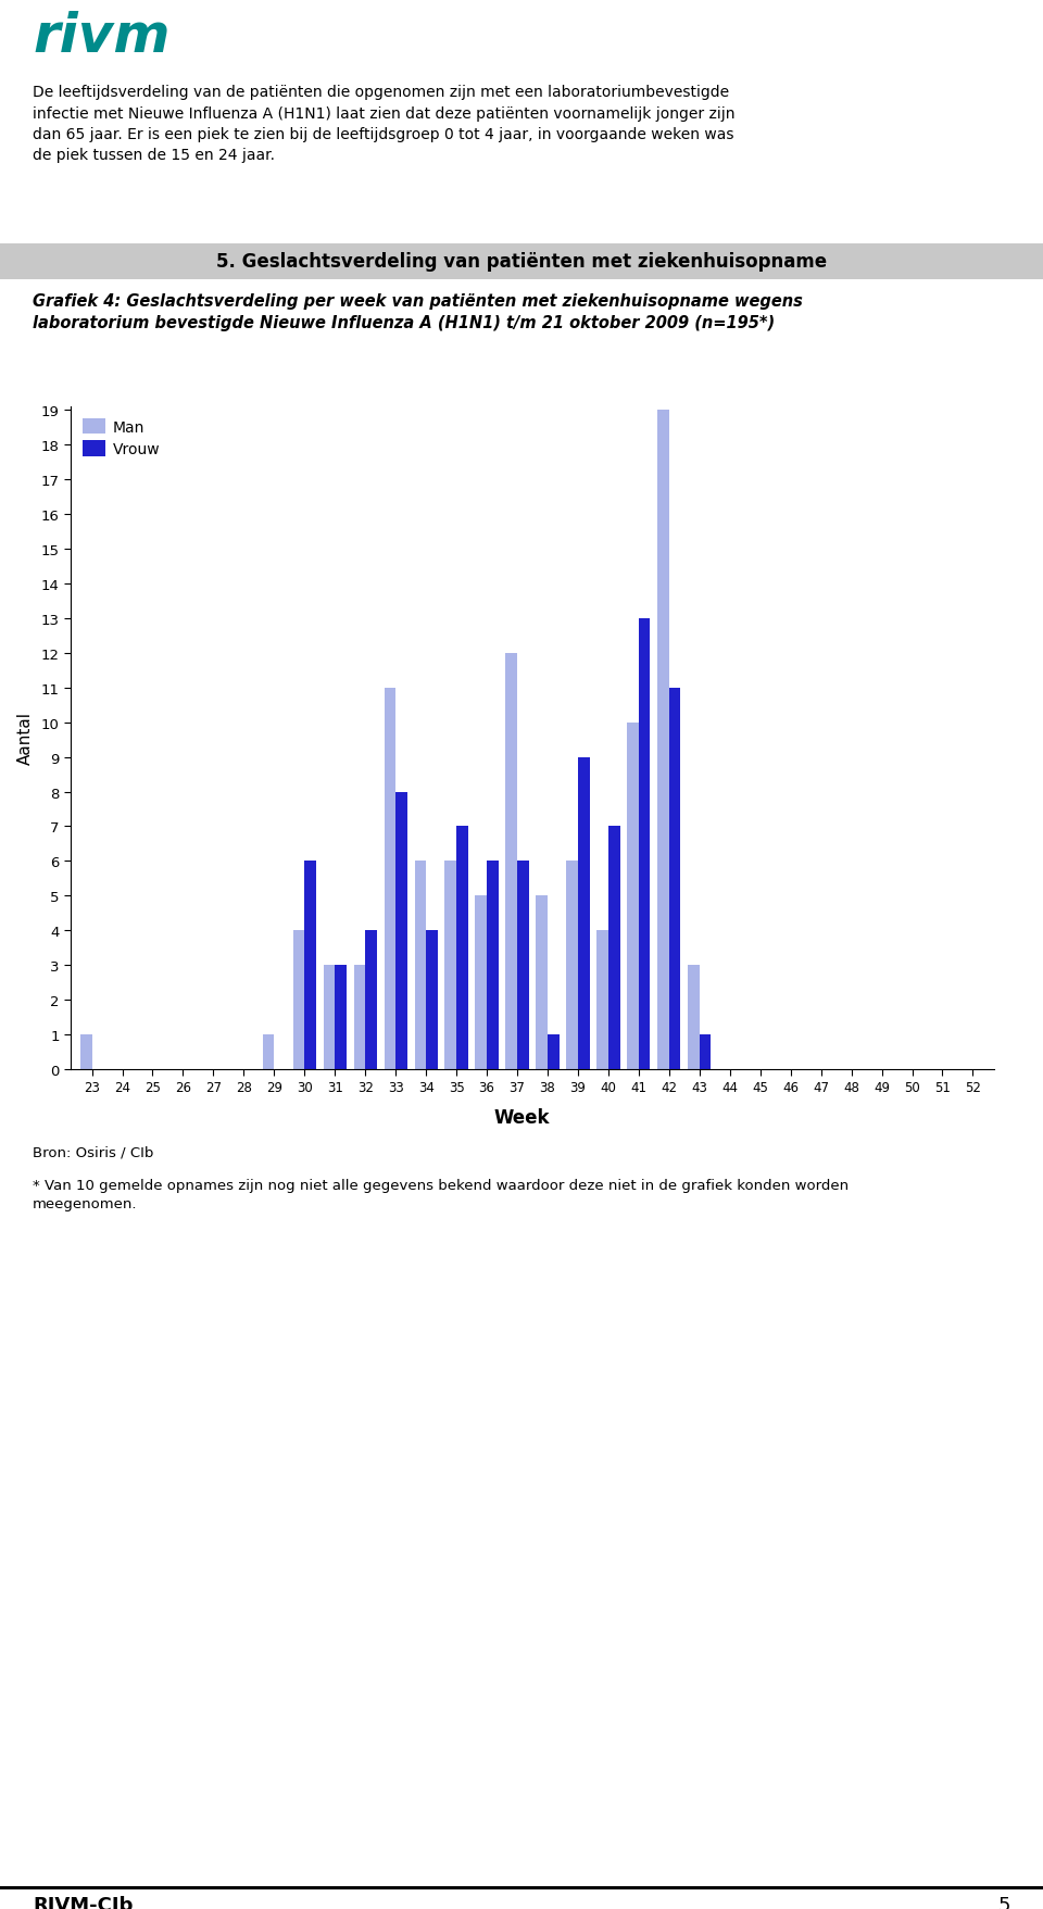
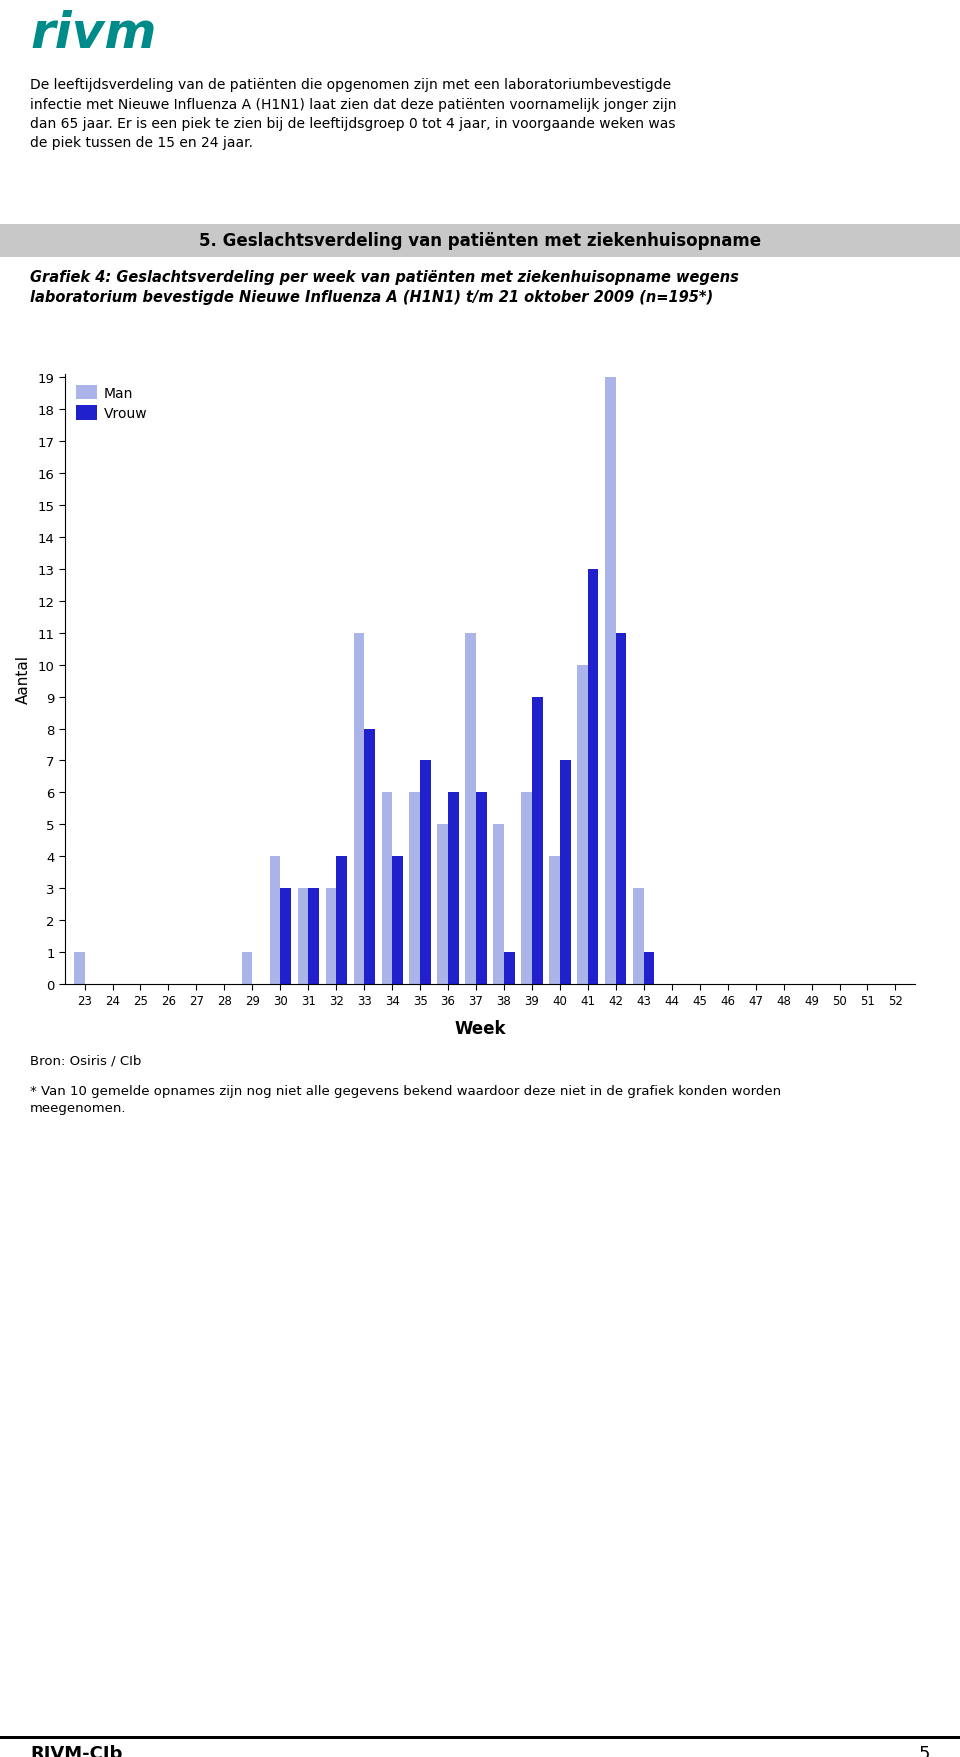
Vrouw/30: 6 -> 3
Man/37: 12 -> 11
